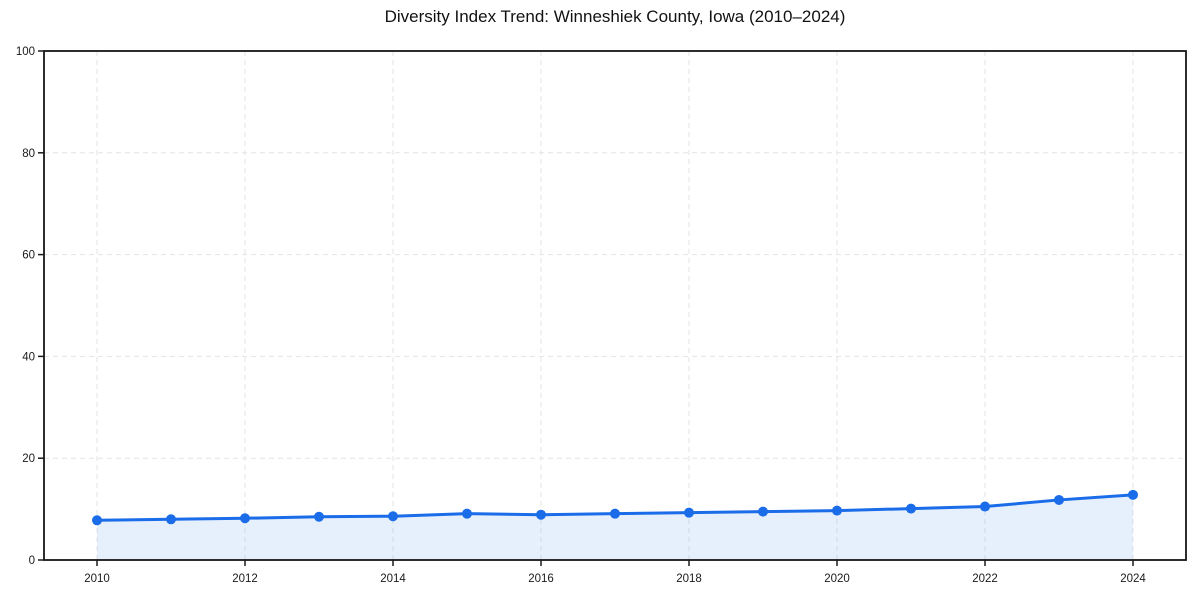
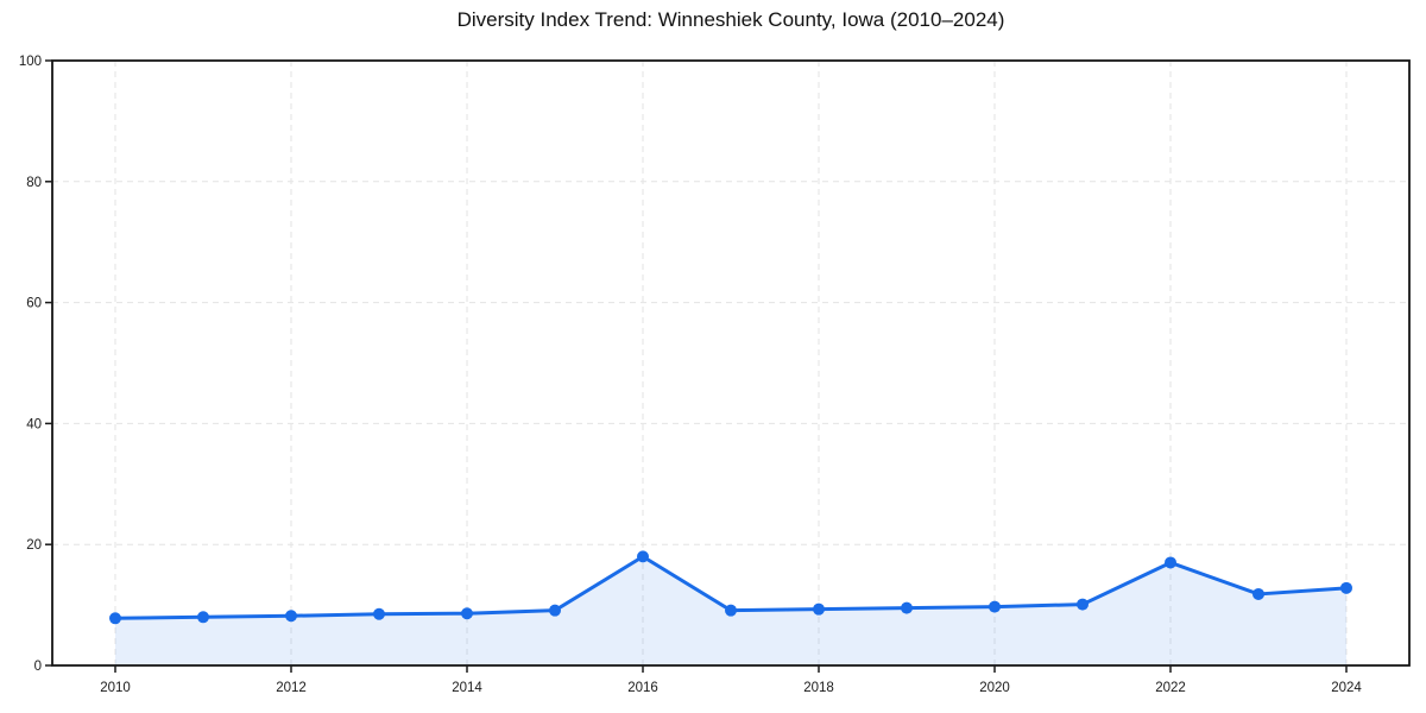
2016: 9 -> 18
2022: 10 -> 17
